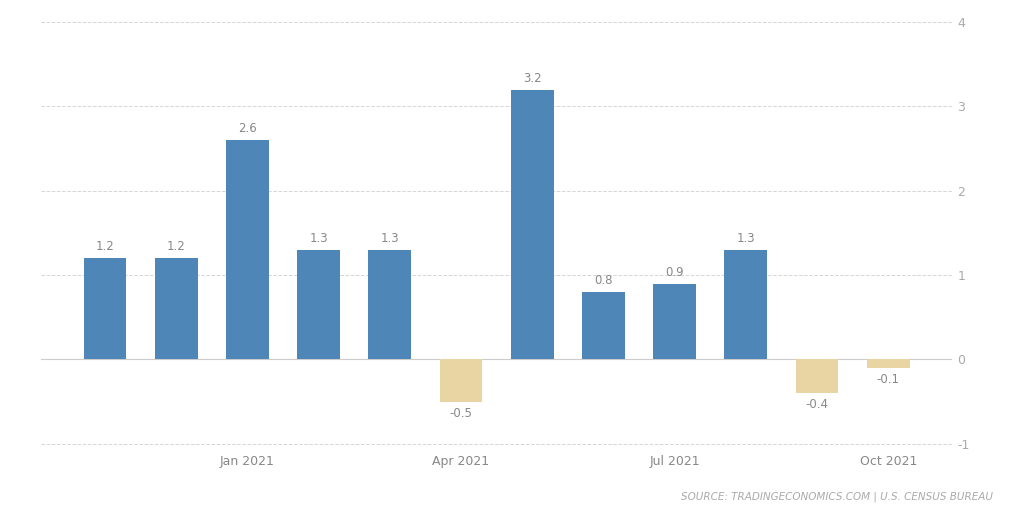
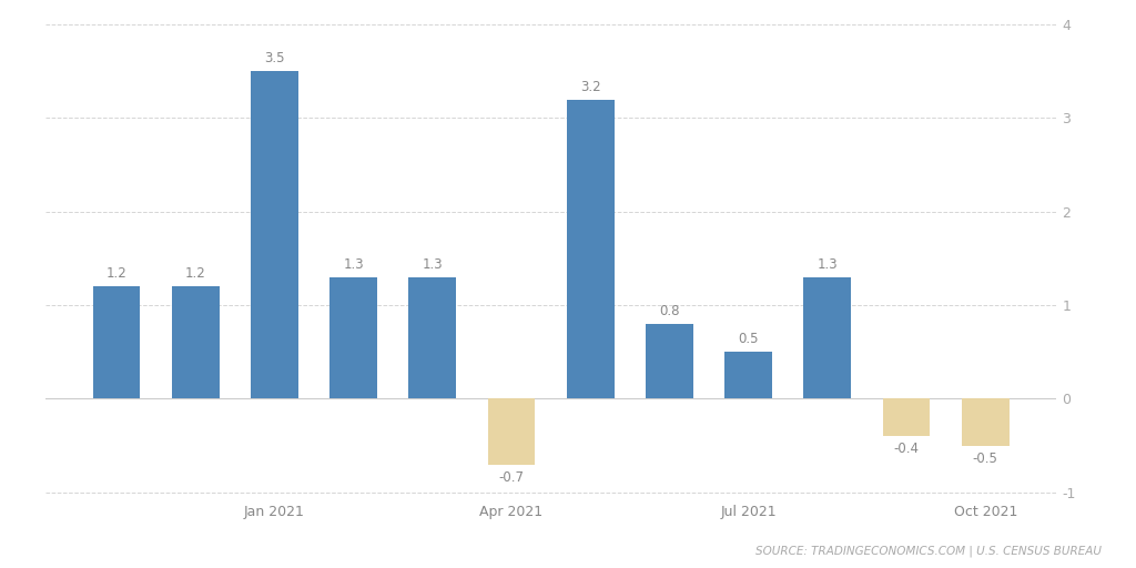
Jan 2021: 2.6 -> 3.5
Apr 2021: -0.5 -> -0.7
Jul 2021: 0.9 -> 0.5
Oct 2021: -0.1 -> -0.5
